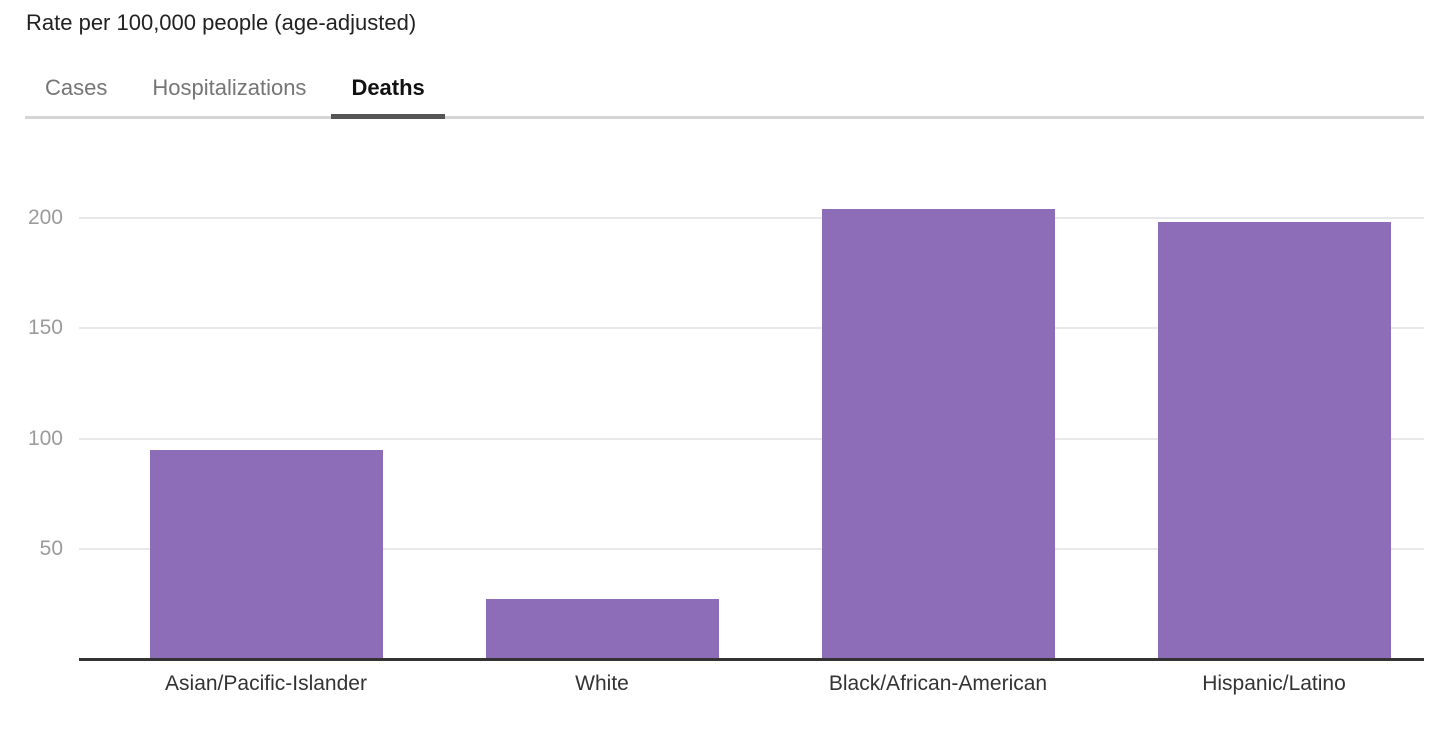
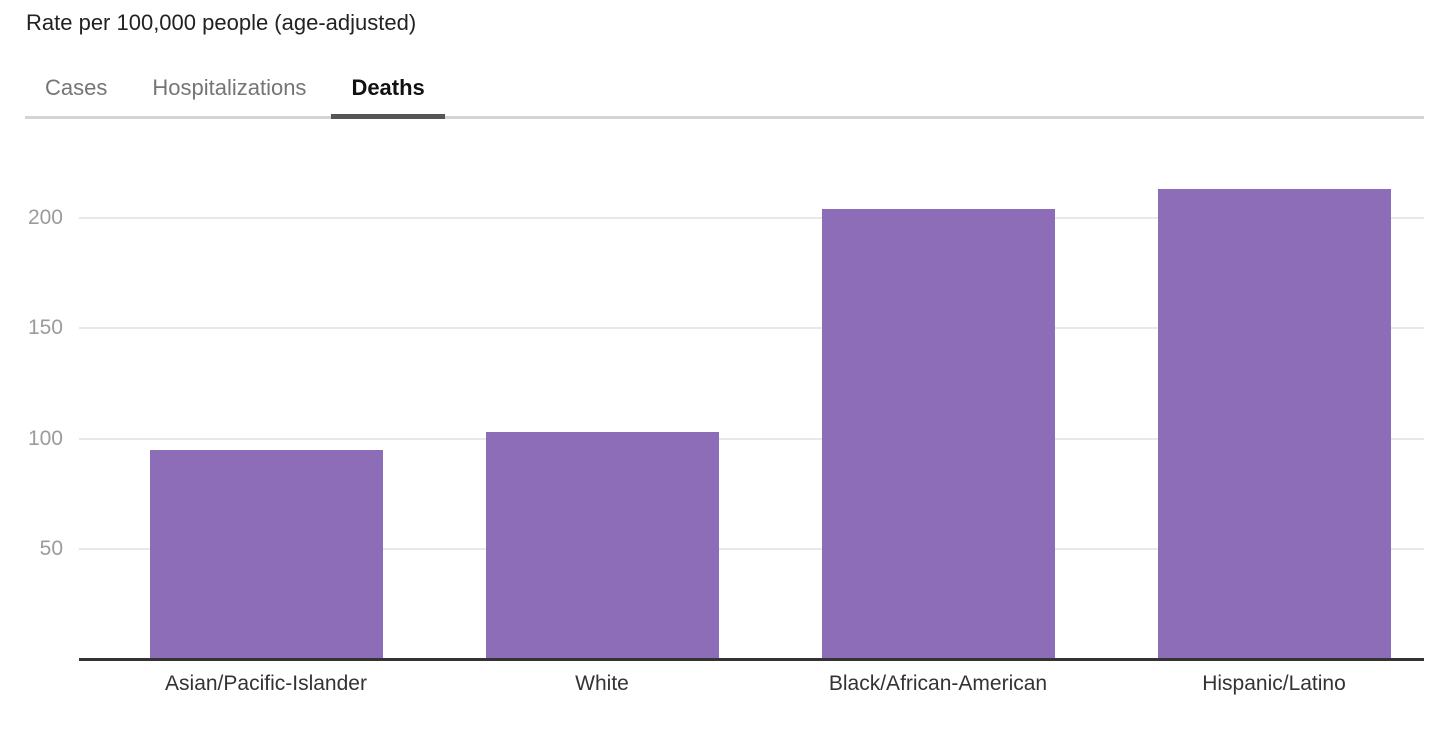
White: 27 -> 103
Hispanic/Latino: 198 -> 213
